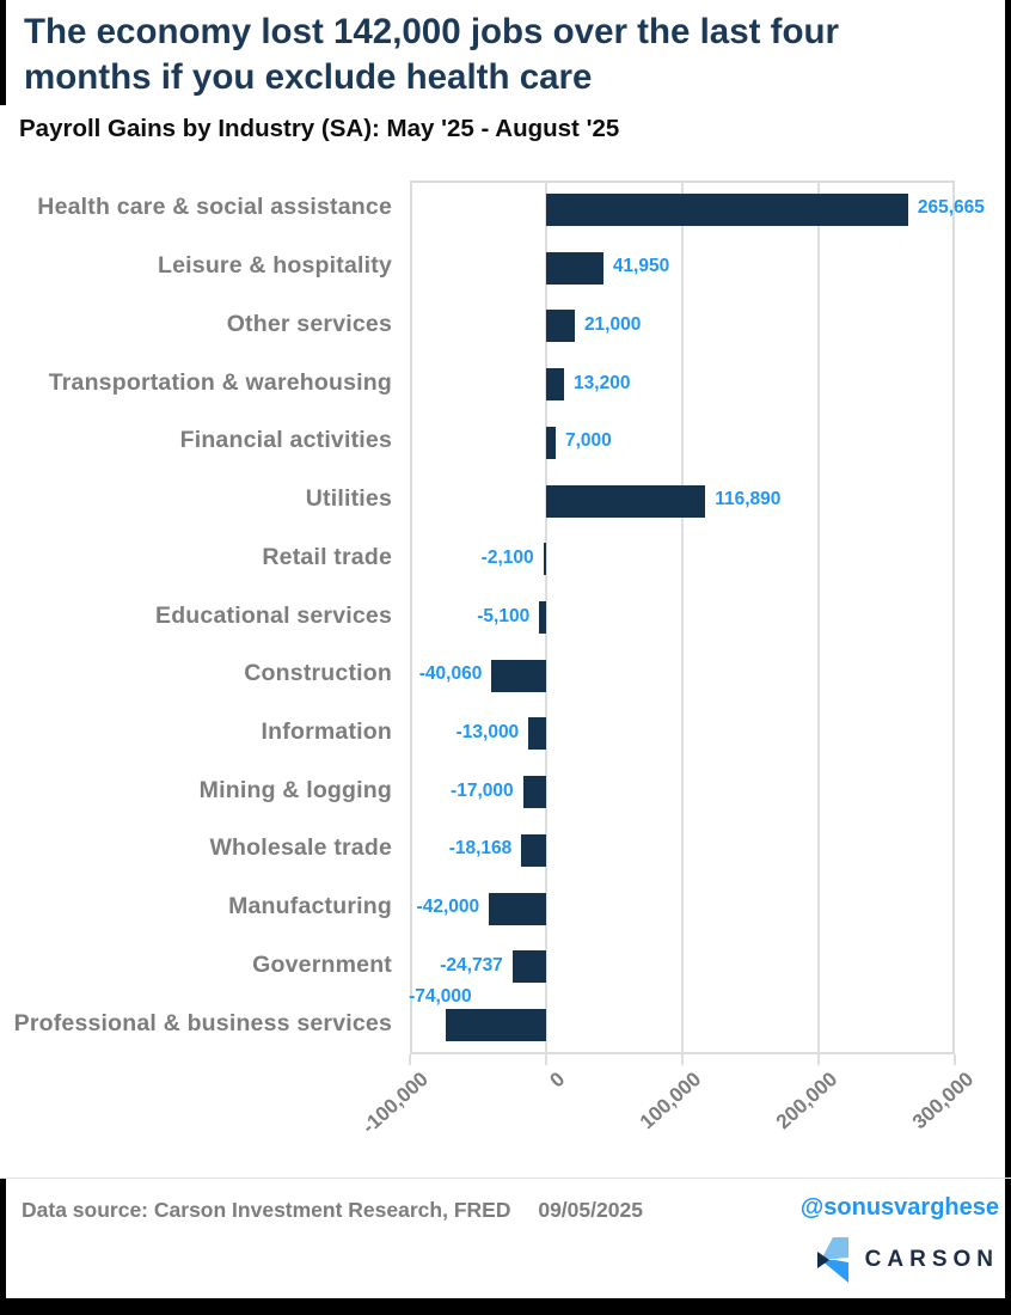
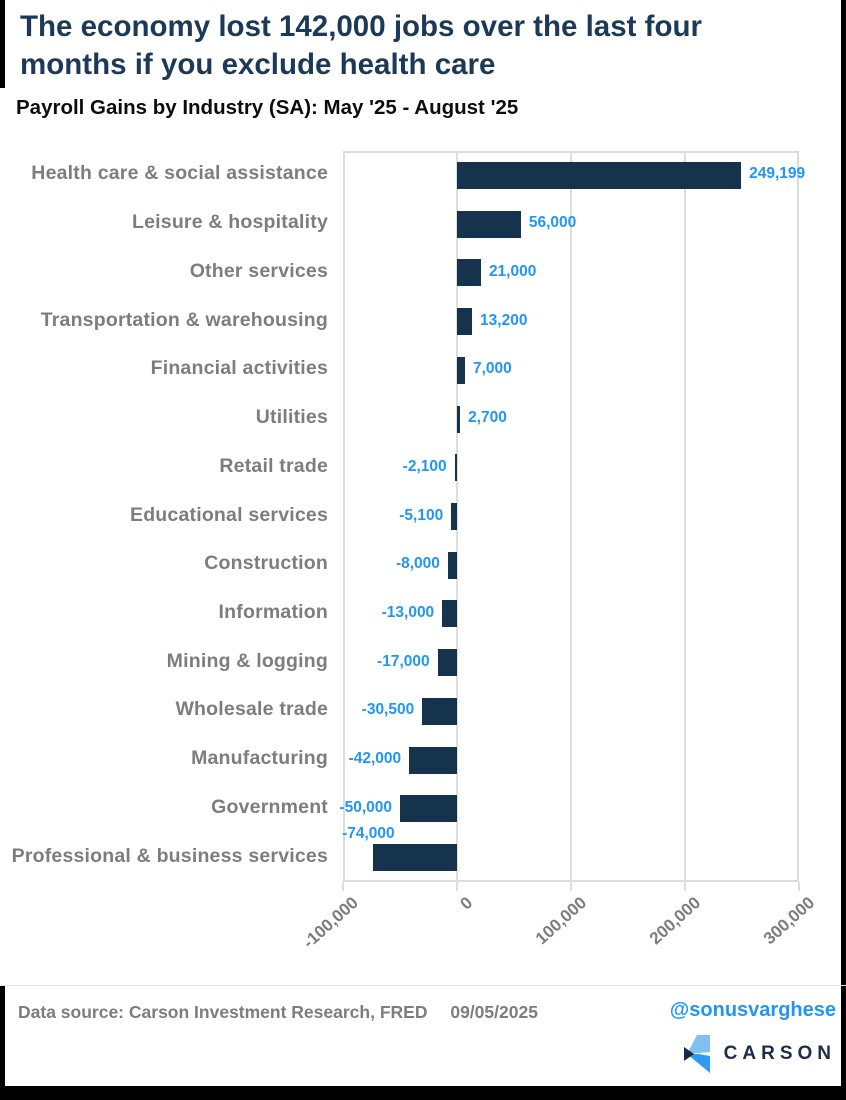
Health care & social assistance: 265,665 -> 249,199
Leisure & hospitality: 41,950 -> 56,000
Utilities: 116,890 -> 2,700
Construction: -40,060 -> -8,000
Wholesale trade: -18,168 -> -30,500
Government: -24,737 -> -50,000
